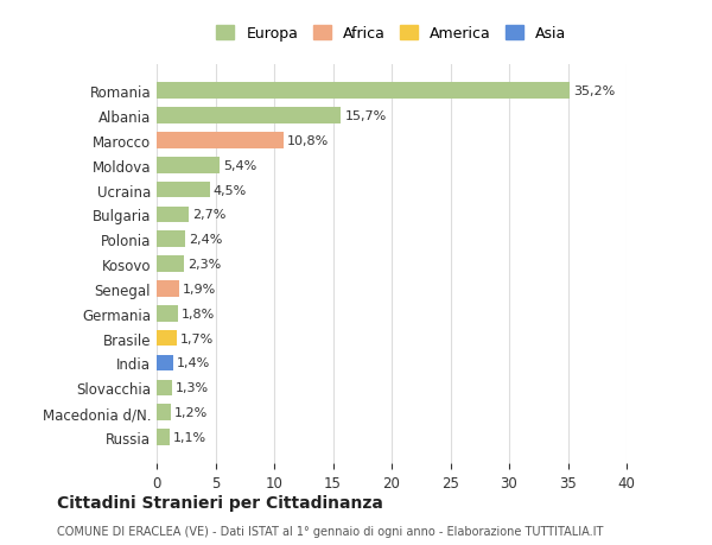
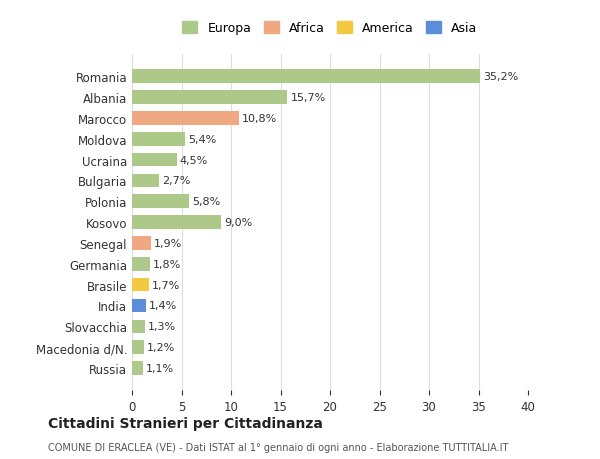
Polonia: 2,4% -> 5,8%
Kosovo: 2,3% -> 9,0%
